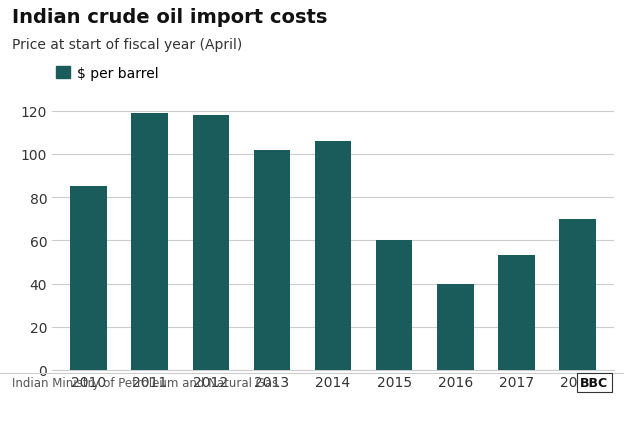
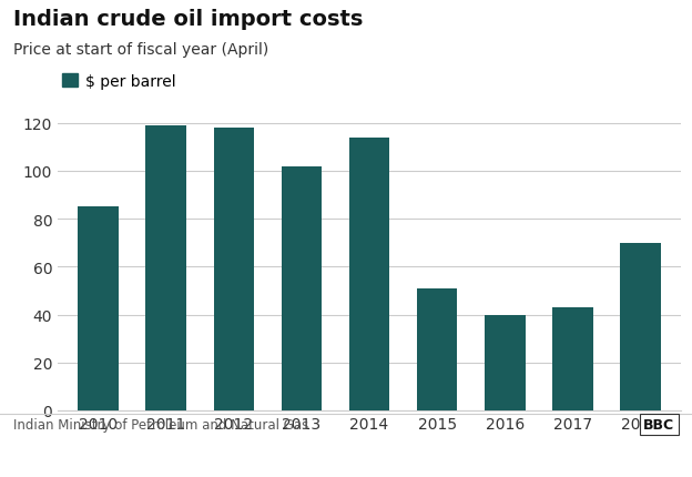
2014: 106 -> 114
2015: 60 -> 51
2017: 53 -> 43
